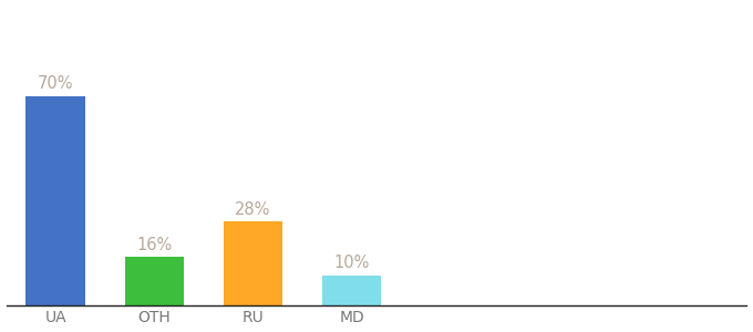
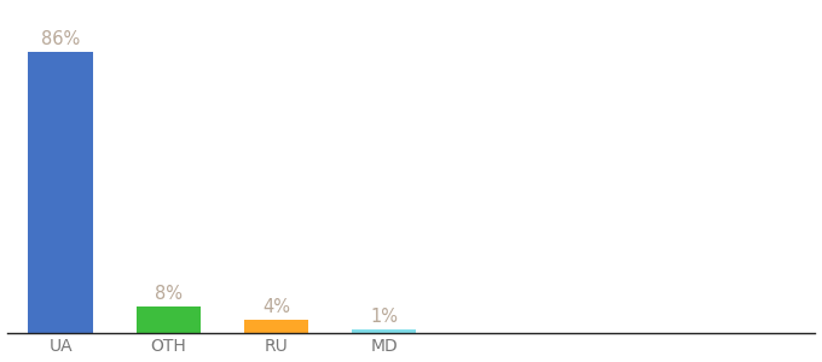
UA: 70% -> 86%
OTH: 16% -> 8%
RU: 28% -> 4%
MD: 10% -> 1%
